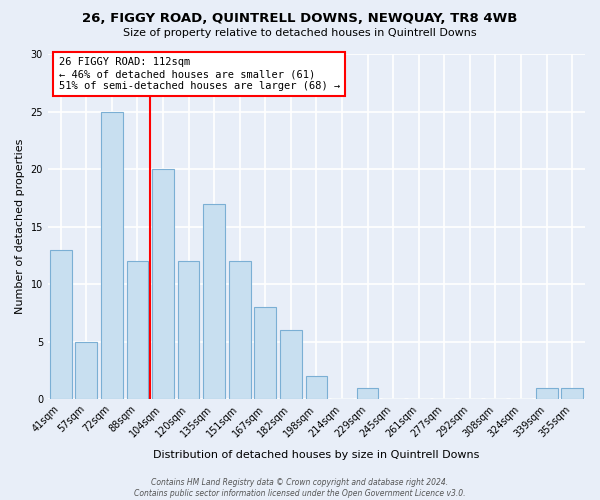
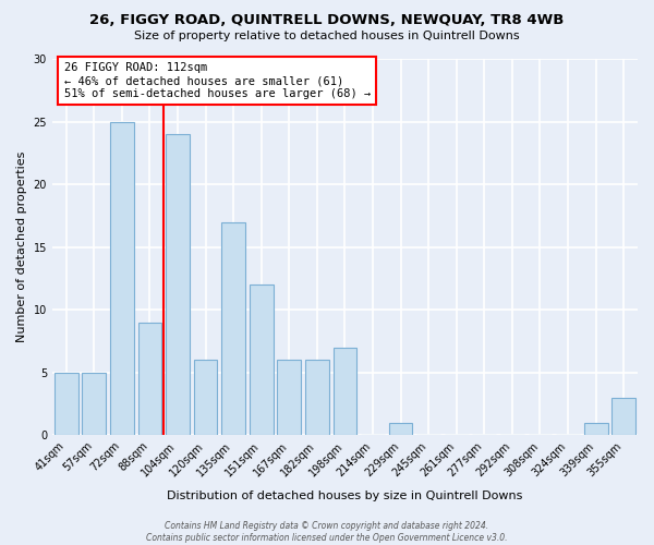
41sqm: 13 -> 5
88sqm: 12 -> 9
104sqm: 20 -> 24
120sqm: 12 -> 6
167sqm: 8 -> 6
198sqm: 2 -> 7
355sqm: 1 -> 3
